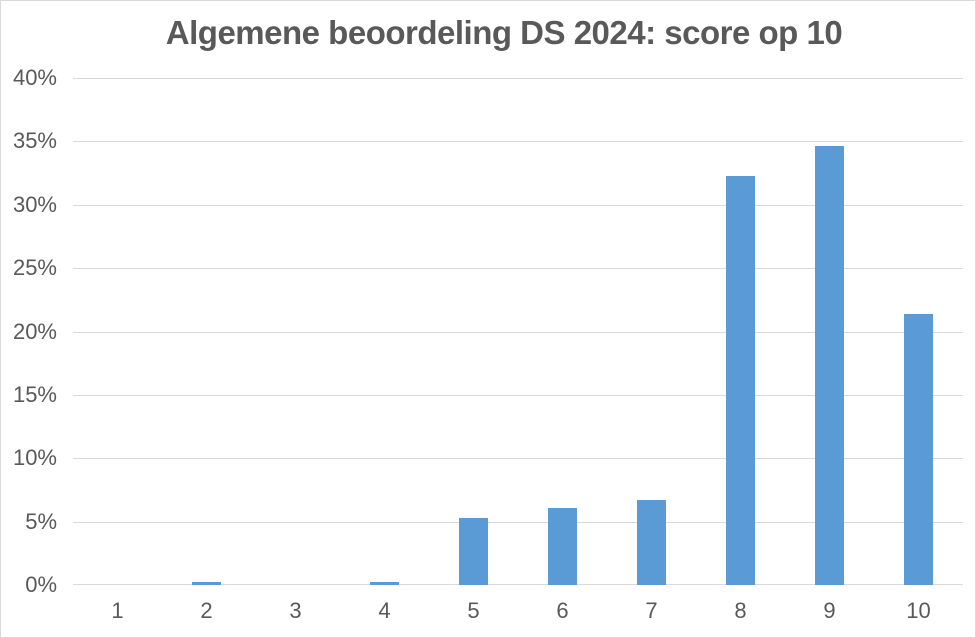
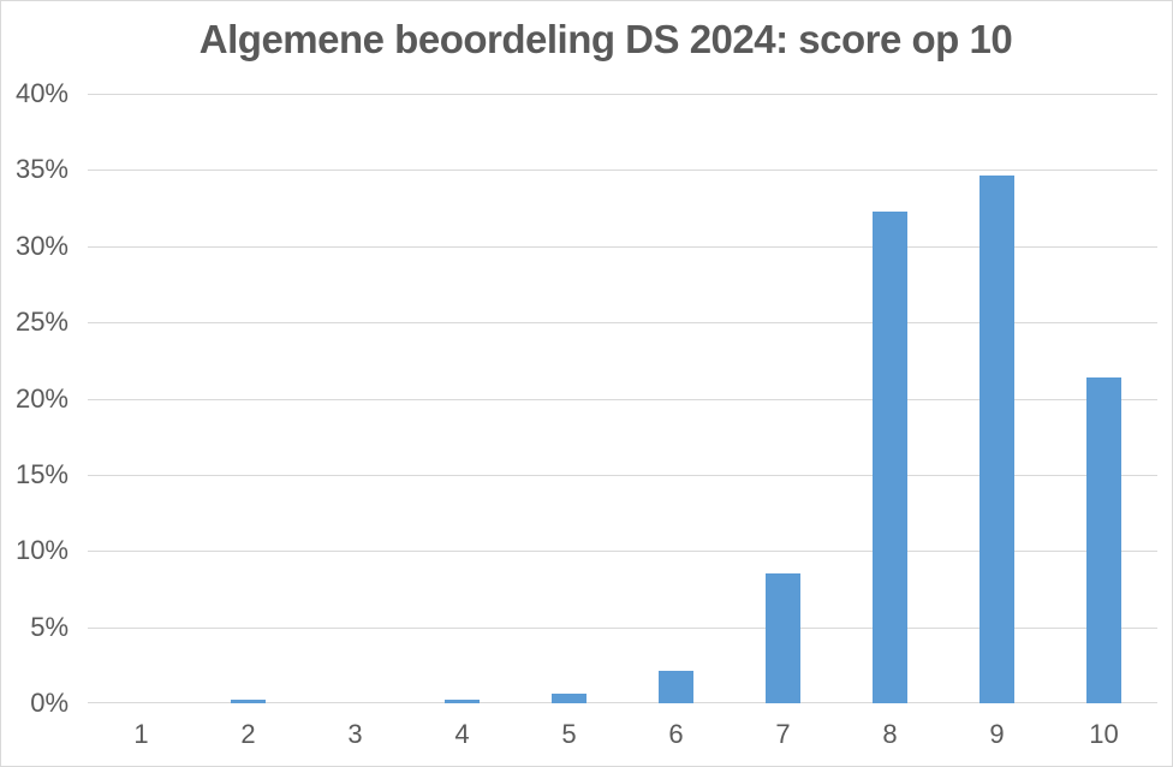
5: 5.3% -> 0.6%
6: 6.1% -> 2.1%
7: 6.7% -> 8.5%
